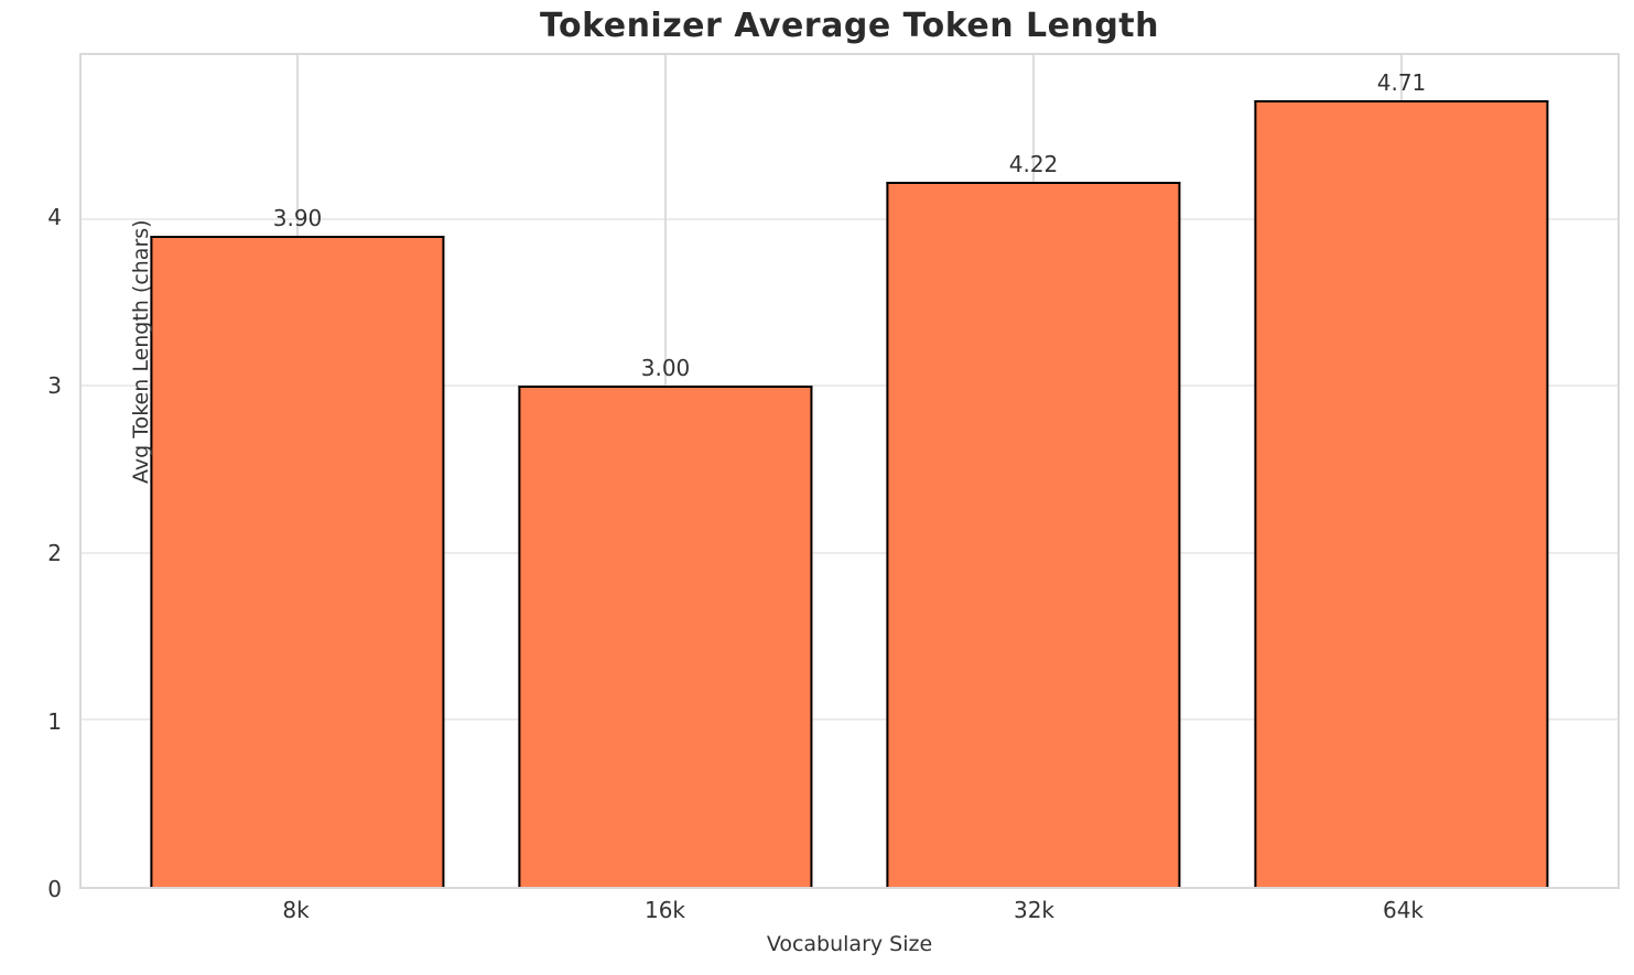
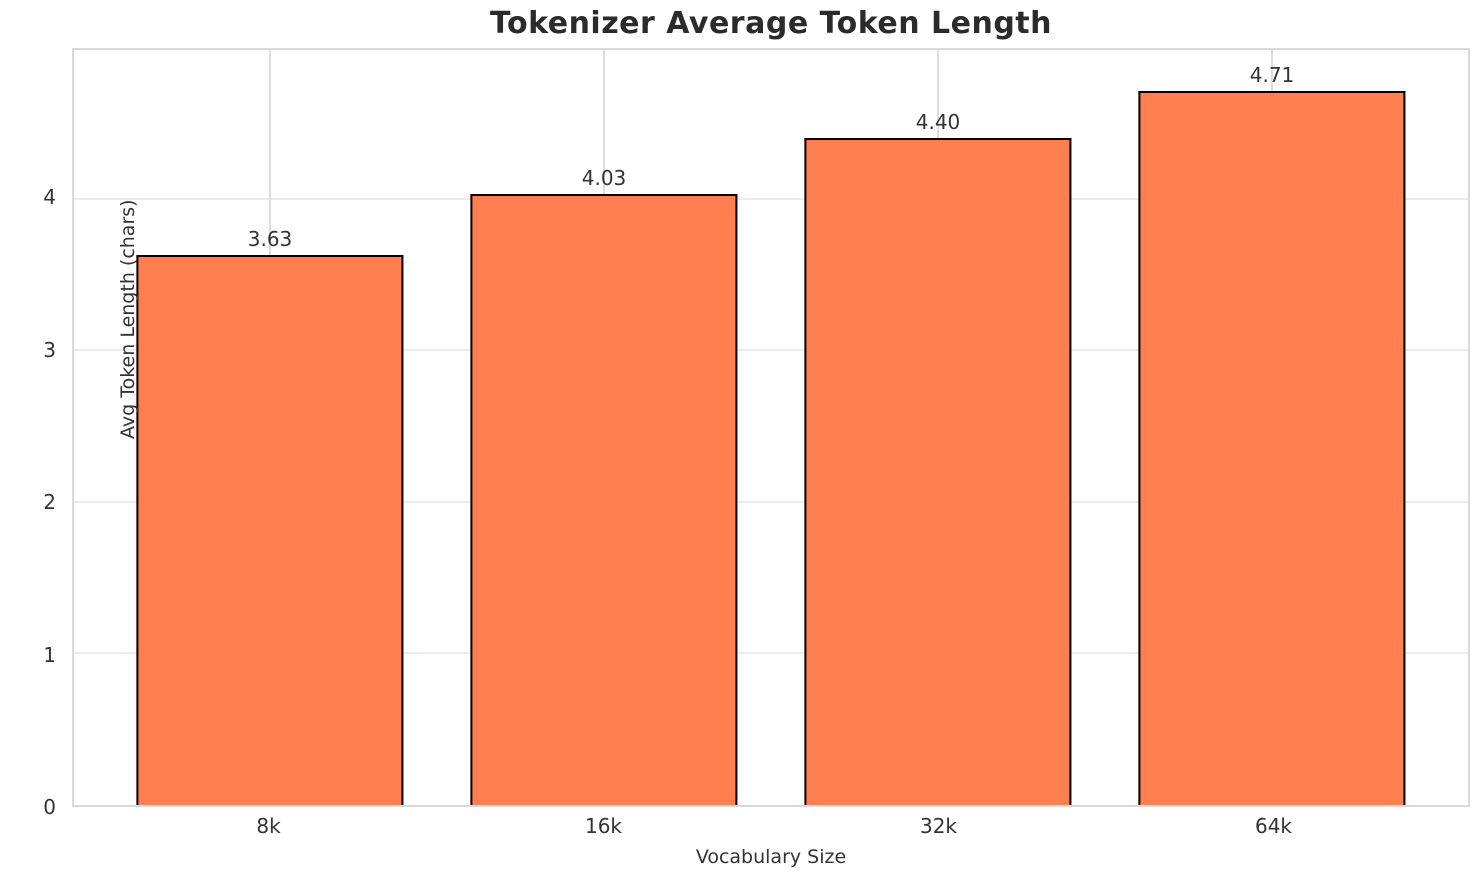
8k: 3.90 -> 3.63
16k: 3.00 -> 4.03
32k: 4.22 -> 4.40
